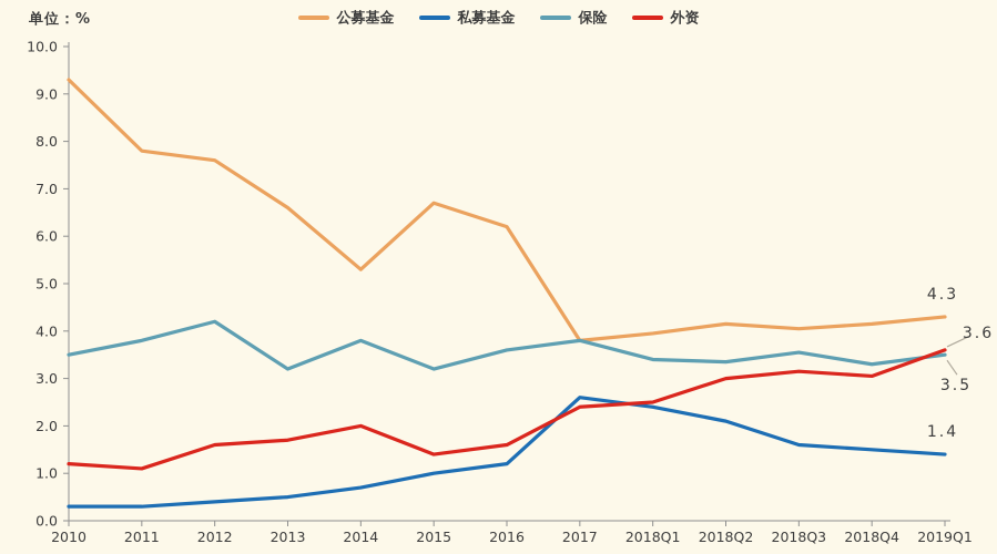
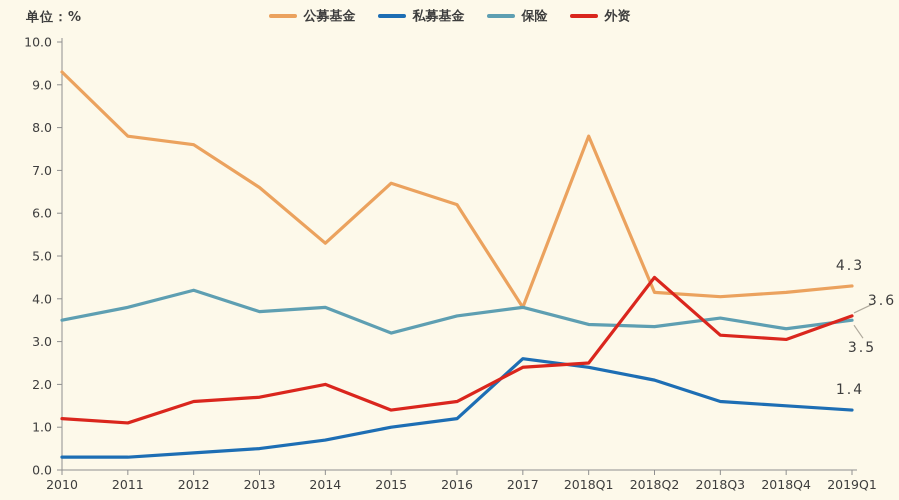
保险/2013: 3.2 -> 3.7
公募基金/2018Q1: 4.0 -> 7.8
外资/2018Q2: 3.0 -> 4.5
